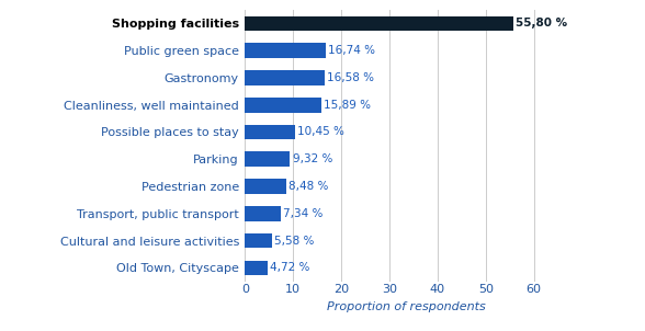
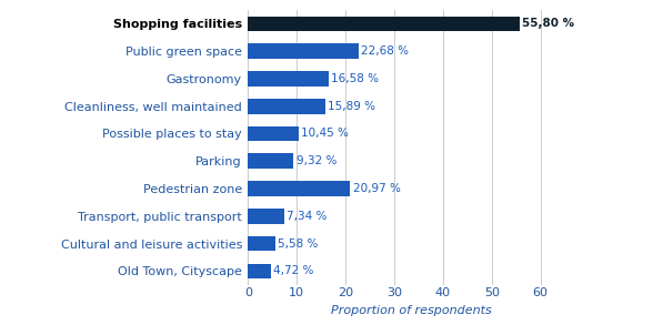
Public green space: 16,74 -> 22,68
Pedestrian zone: 8,48 -> 20,97
